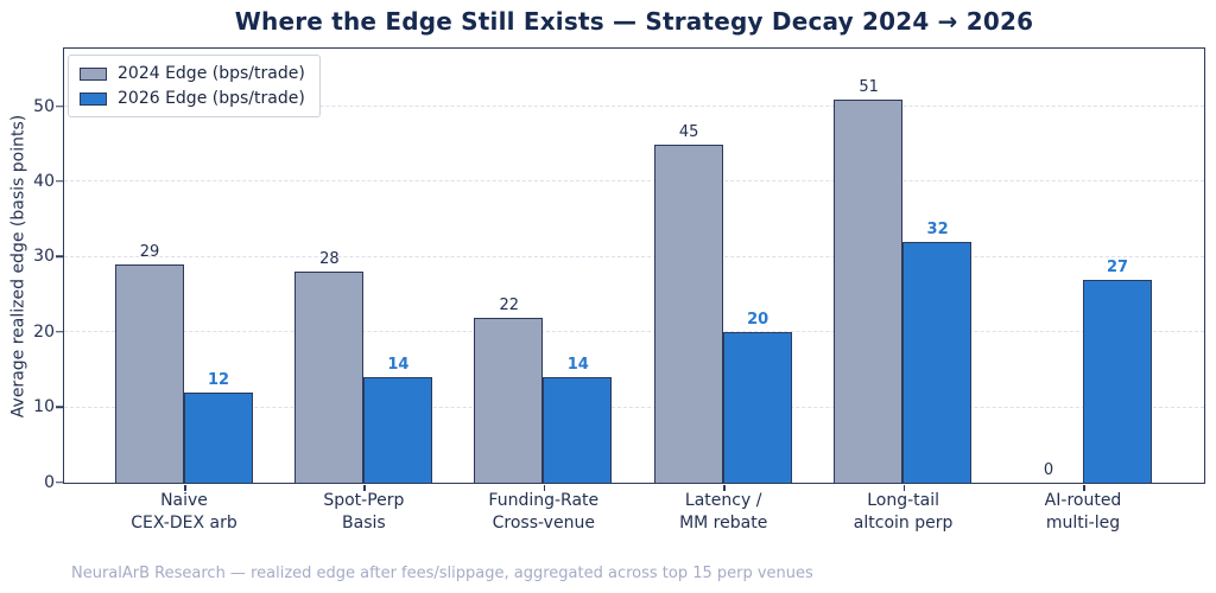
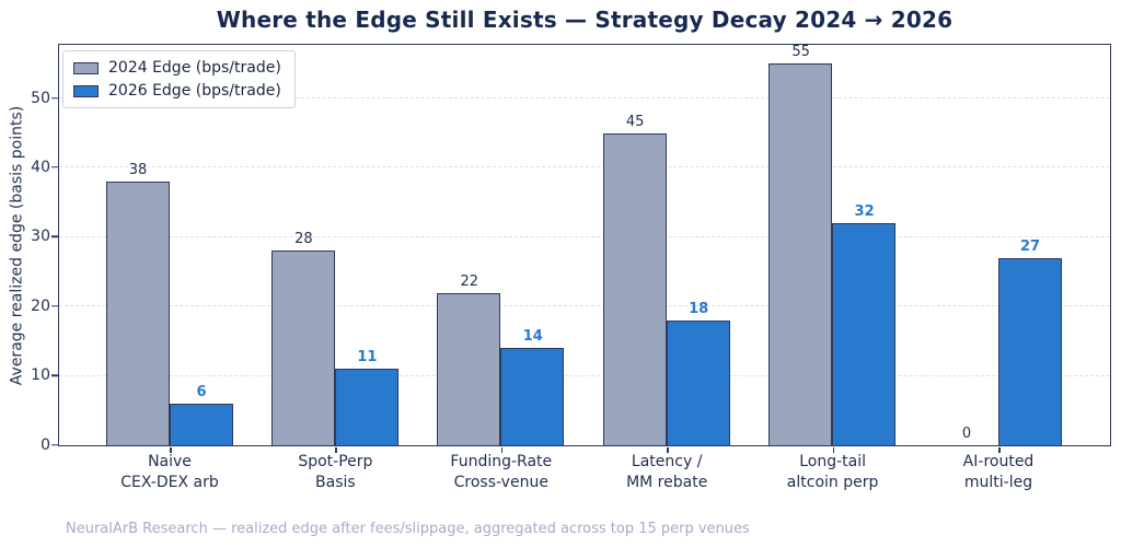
2024 Edge (bps/trade)/Naive CEX-DEX arb: 29 -> 38
2026 Edge (bps/trade)/Naive CEX-DEX arb: 12 -> 6
2026 Edge (bps/trade)/Spot-Perp Basis: 14 -> 11
2026 Edge (bps/trade)/Latency / MM rebate: 20 -> 18
2024 Edge (bps/trade)/Long-tail altcoin perp: 51 -> 55
